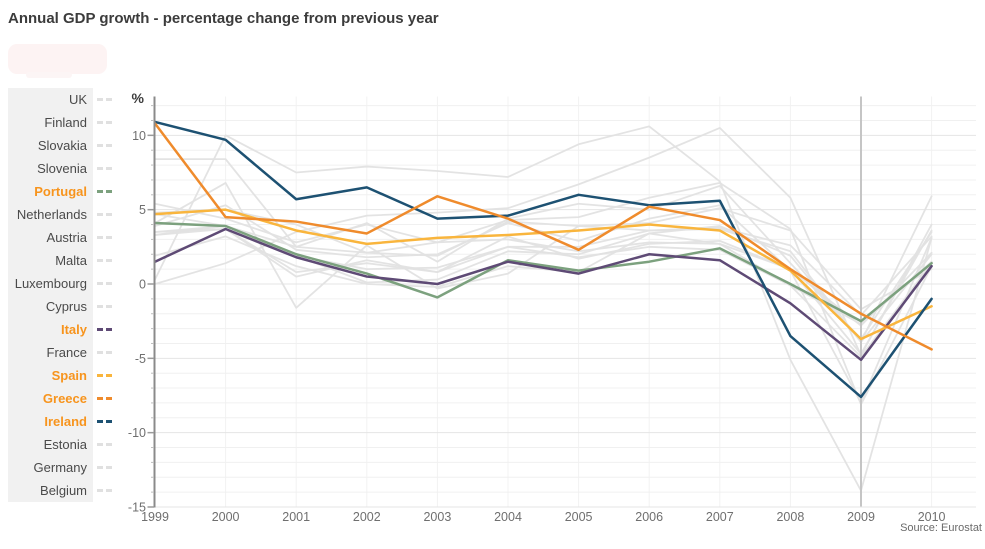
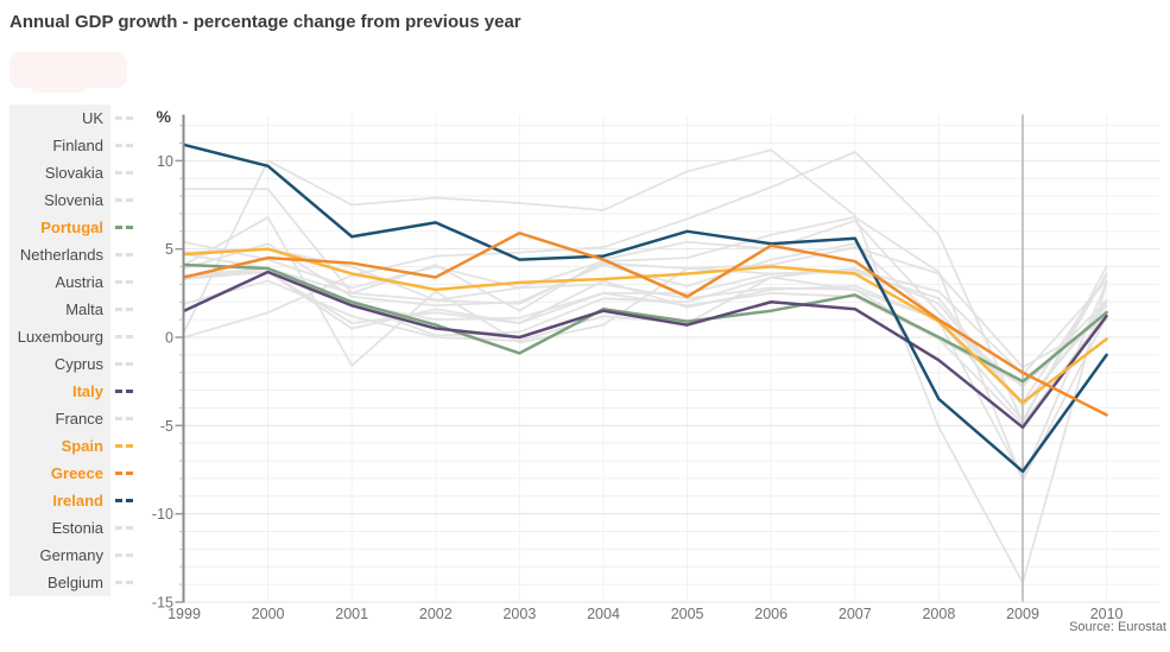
Greece/1999: 10.8 -> 3.4
Spain/2010: -1.5 -> -0.1
Netherlands/2010: 5.9 -> 1.8
